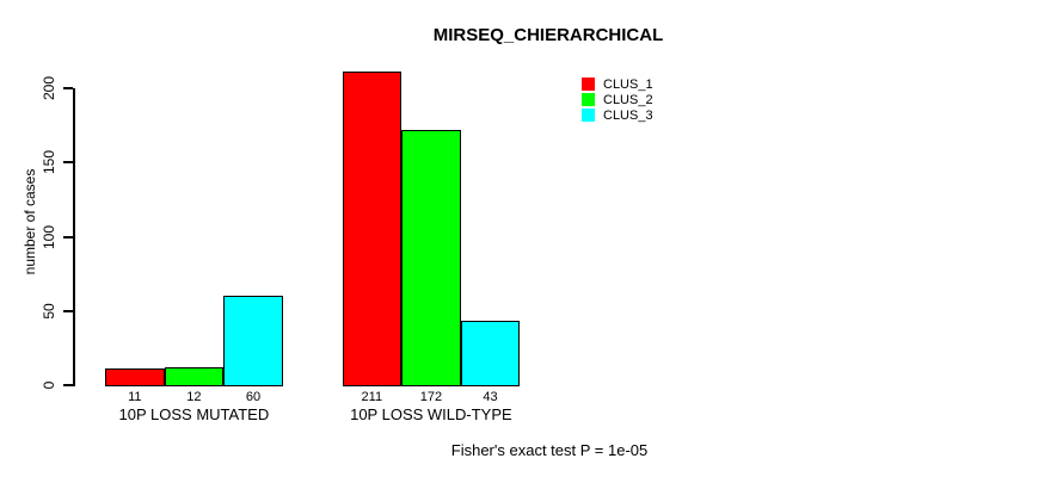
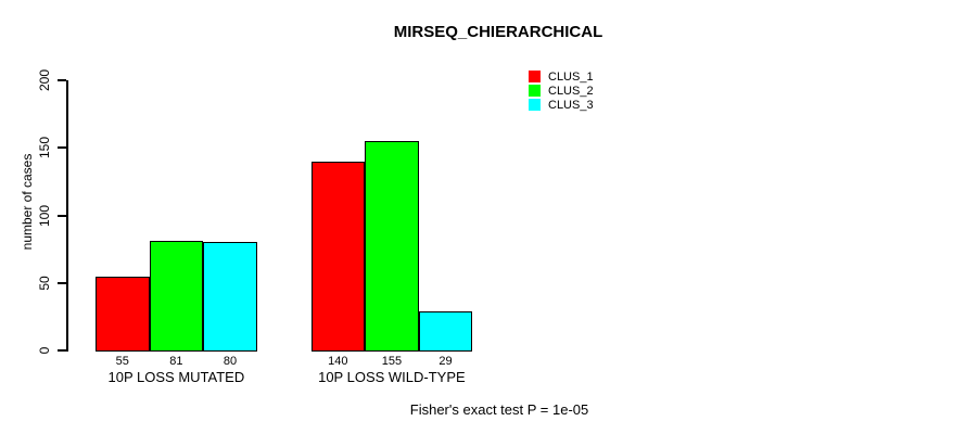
CLUS_1/10P LOSS MUTATED: 11 -> 55
CLUS_2/10P LOSS MUTATED: 12 -> 81
CLUS_3/10P LOSS MUTATED: 60 -> 80
CLUS_1/10P LOSS WILD-TYPE: 211 -> 140
CLUS_2/10P LOSS WILD-TYPE: 172 -> 155
CLUS_3/10P LOSS WILD-TYPE: 43 -> 29
